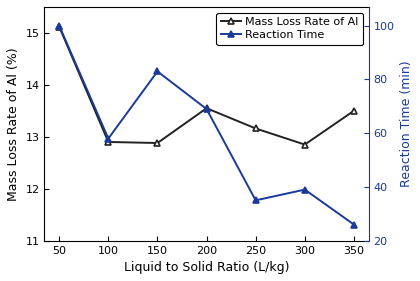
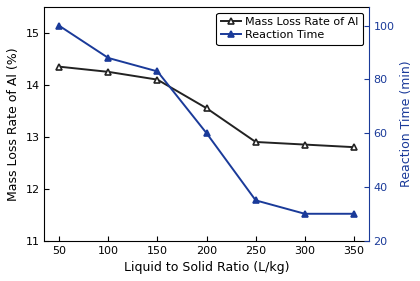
Mass Loss Rate of Al/50: 15.12 -> 14.35
Mass Loss Rate of Al/100: 12.90 -> 14.25
Reaction Time/100: 58 -> 88
Mass Loss Rate of Al/150: 12.88 -> 14.10
Reaction Time/200: 69 -> 60
Mass Loss Rate of Al/250: 13.16 -> 12.90
Reaction Time/300: 39 -> 30
Mass Loss Rate of Al/350: 13.50 -> 12.80
Reaction Time/350: 26 -> 30
